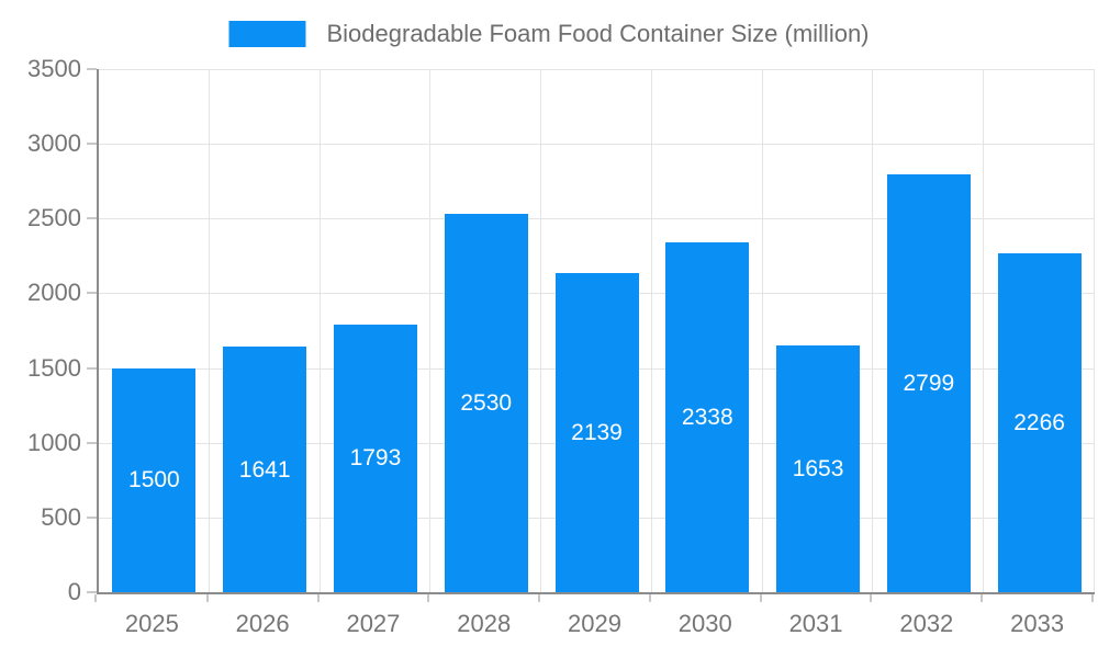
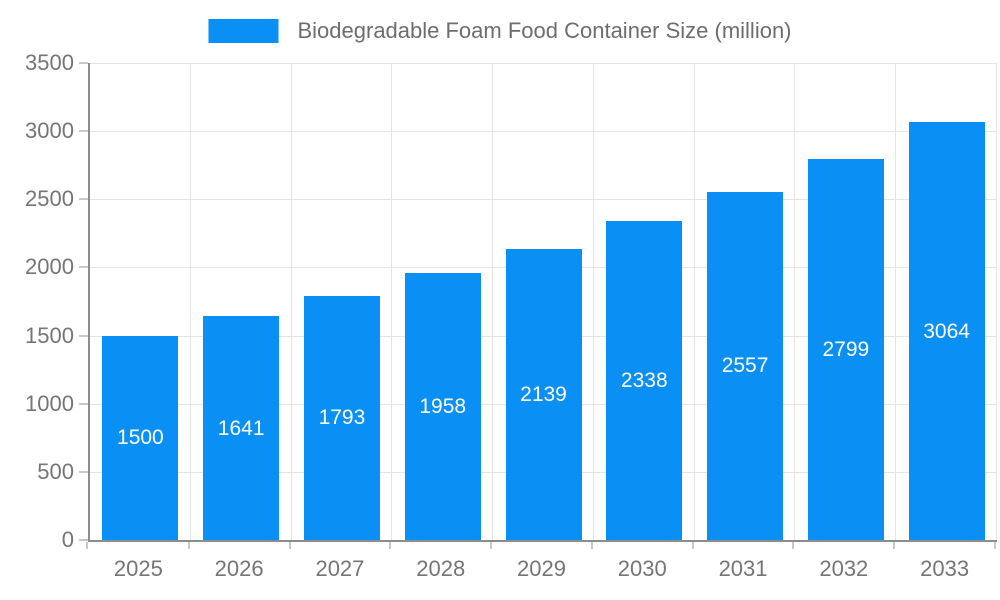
2028: 2530 -> 1958
2031: 1653 -> 2557
2033: 2266 -> 3064
